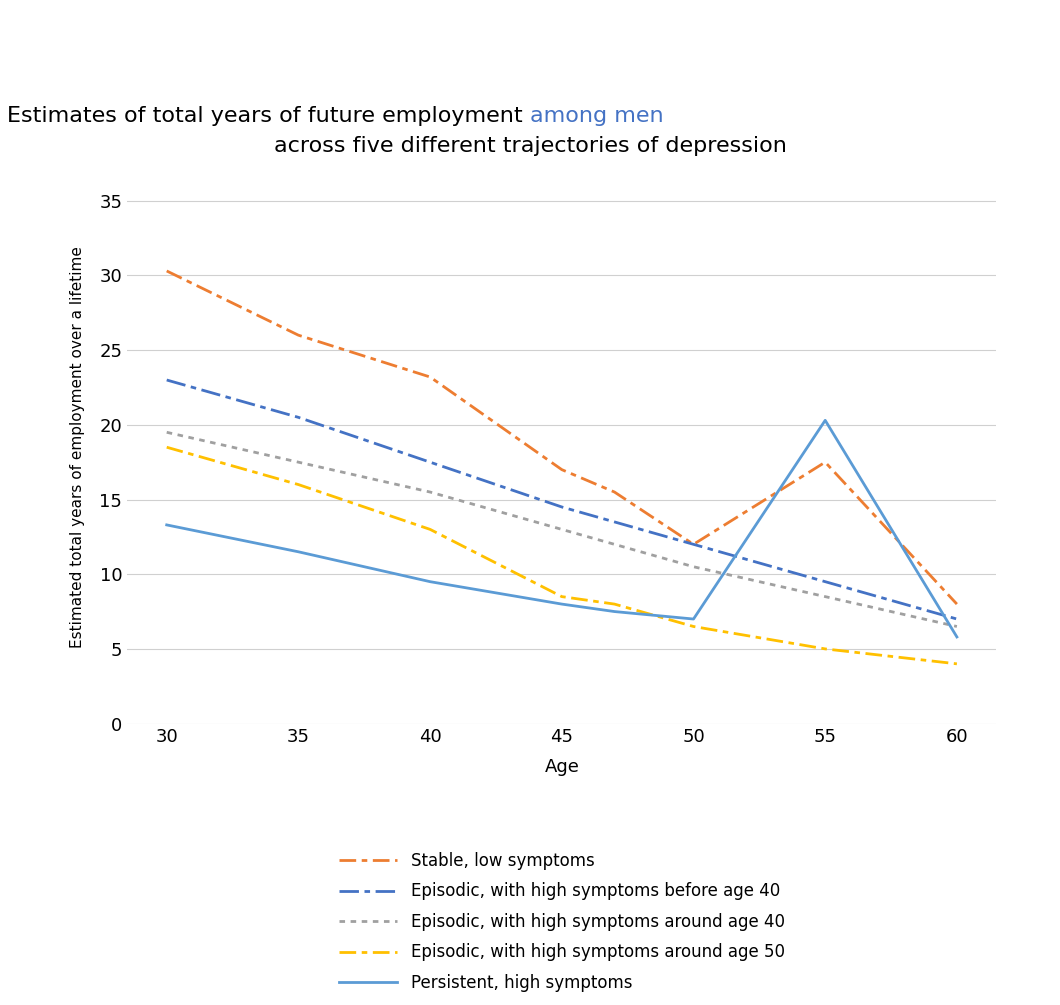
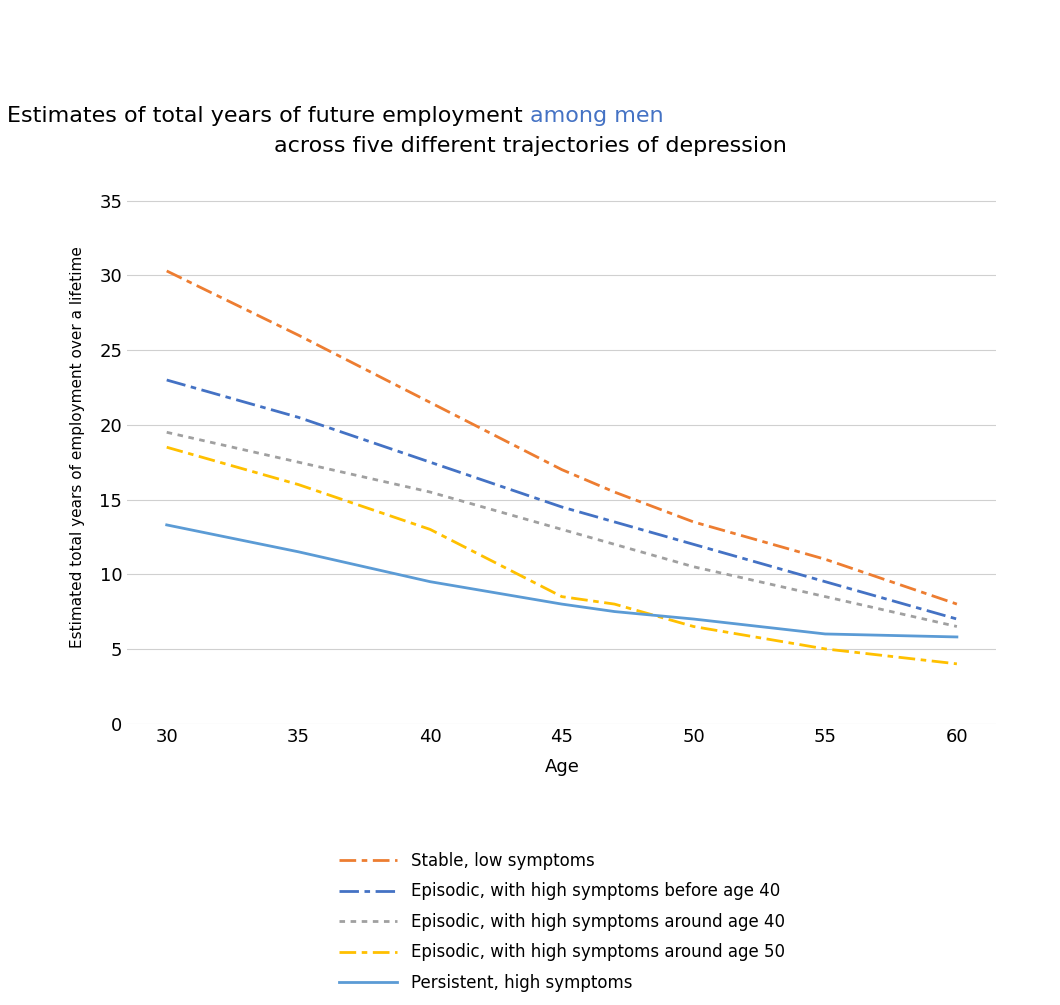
Stable, low symptoms/40: 23.2 -> 21.5
Stable, low symptoms/50: 12.0 -> 13.5
Stable, low symptoms/55: 17.5 -> 11.0
Persistent, high symptoms/55: 20.3 -> 6.0
